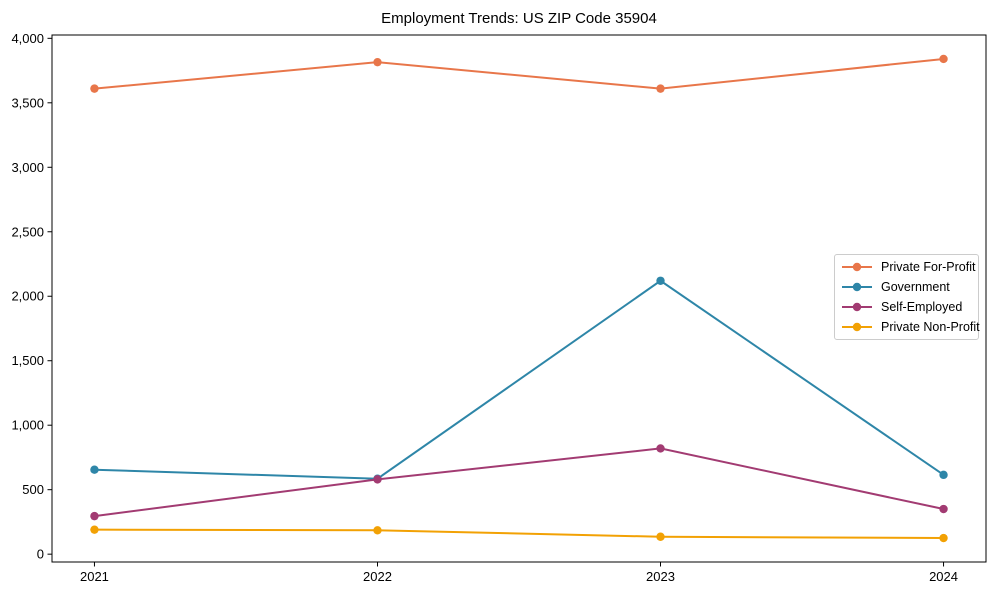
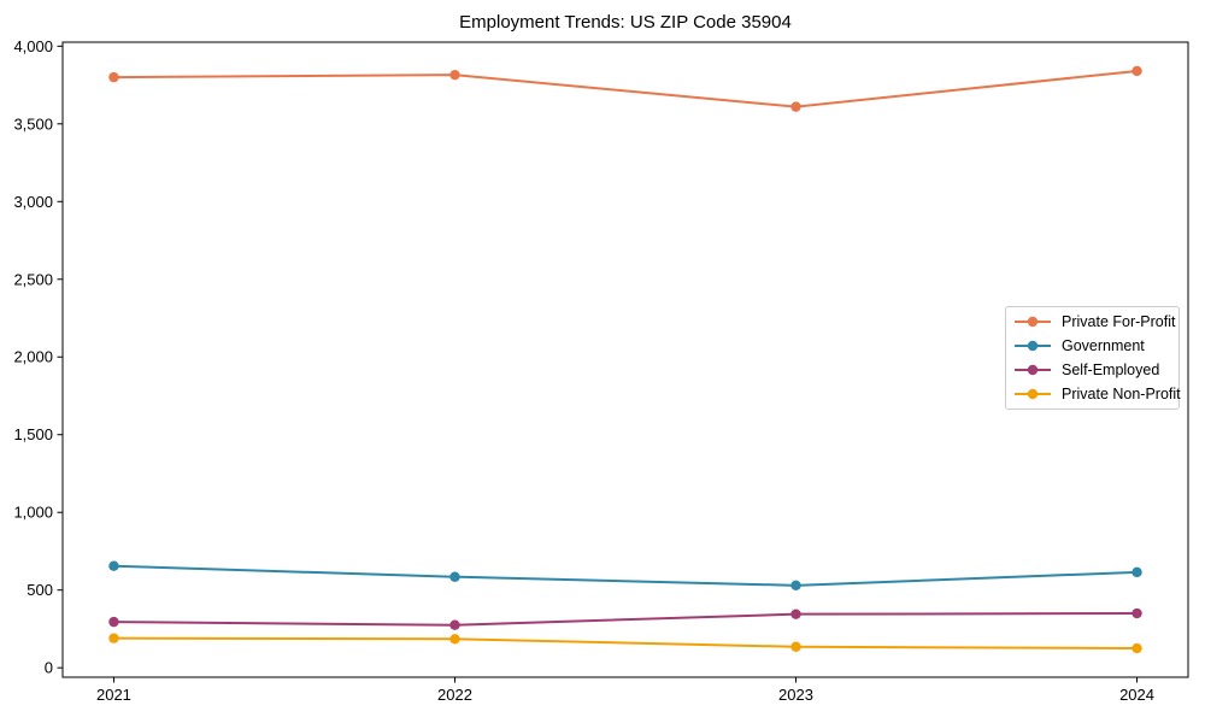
Private For-Profit/2021: 3610 -> 3800
Self-Employed/2022: 580 -> 280
Government/2023: 2120 -> 530
Self-Employed/2023: 820 -> 340
